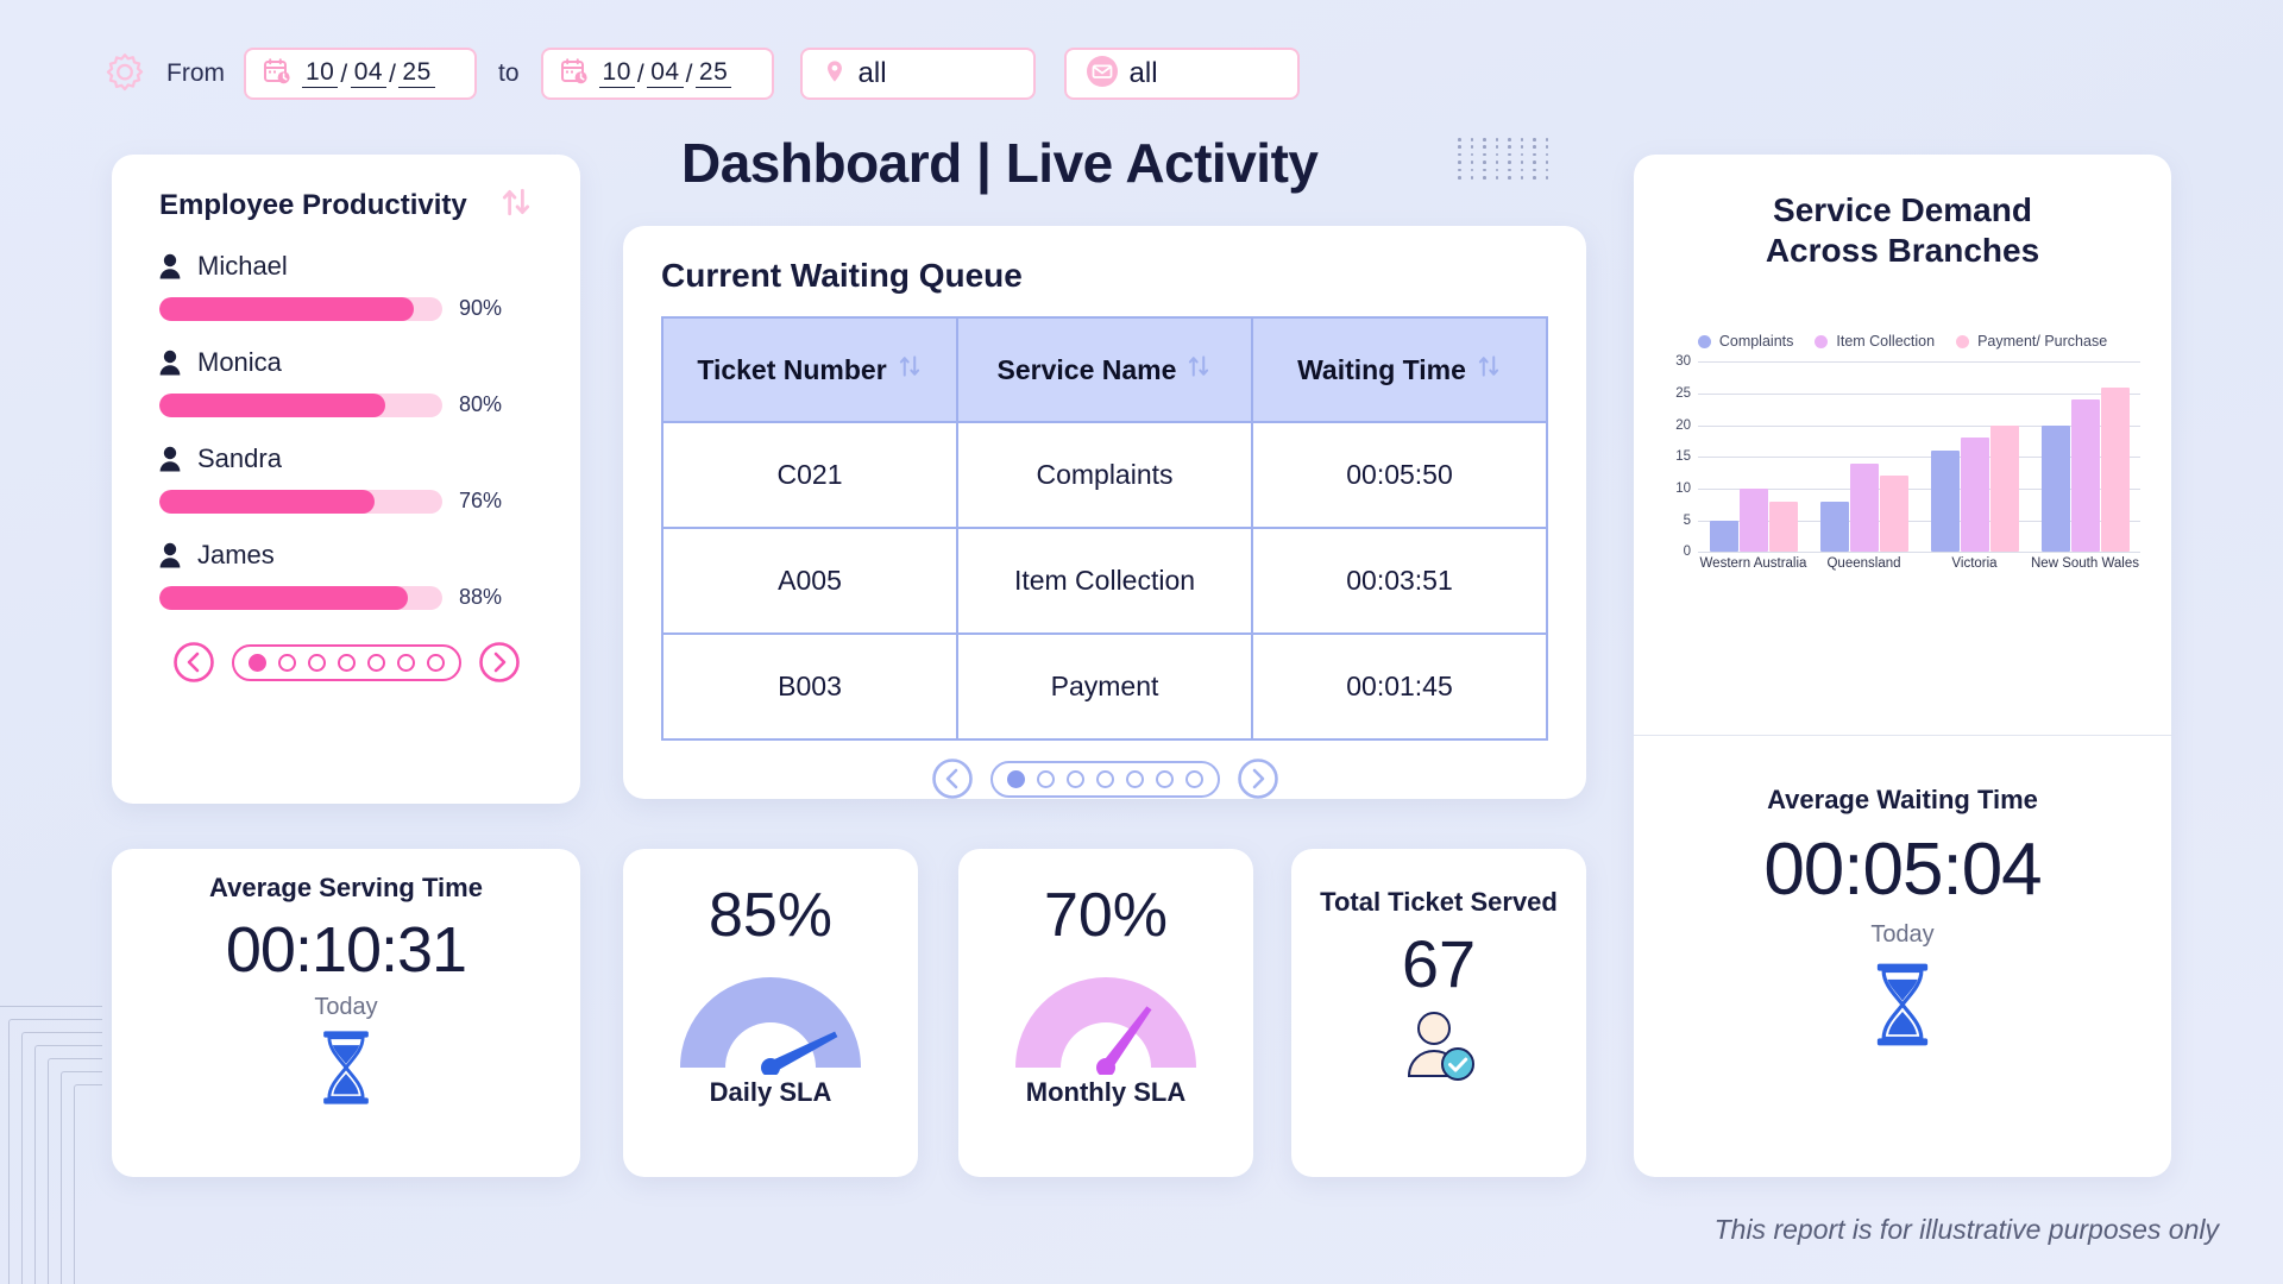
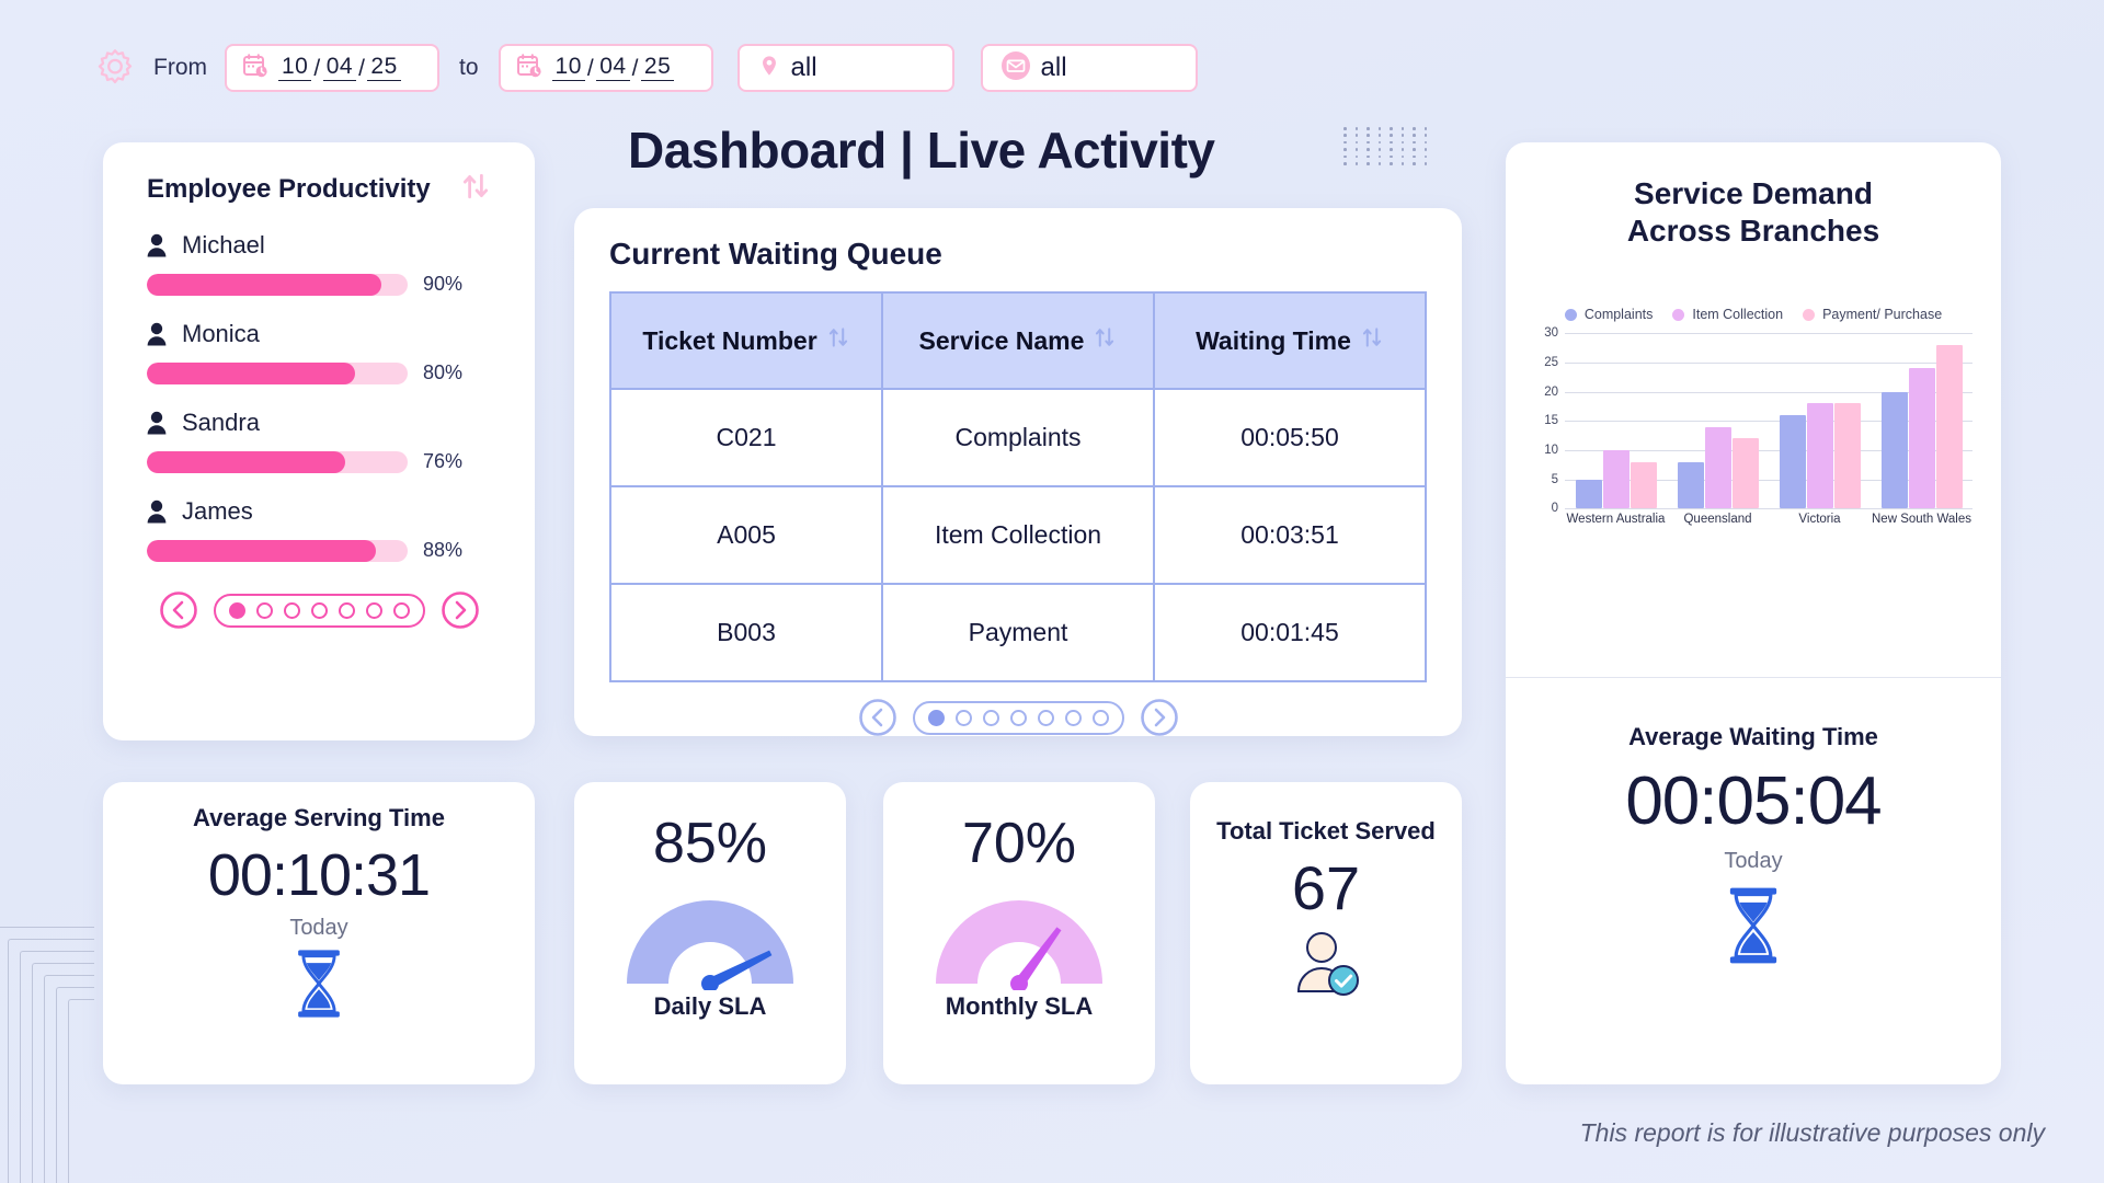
Payment/ Purchase/Victoria: 20 -> 18
Payment/ Purchase/New South Wales: 26 -> 28
